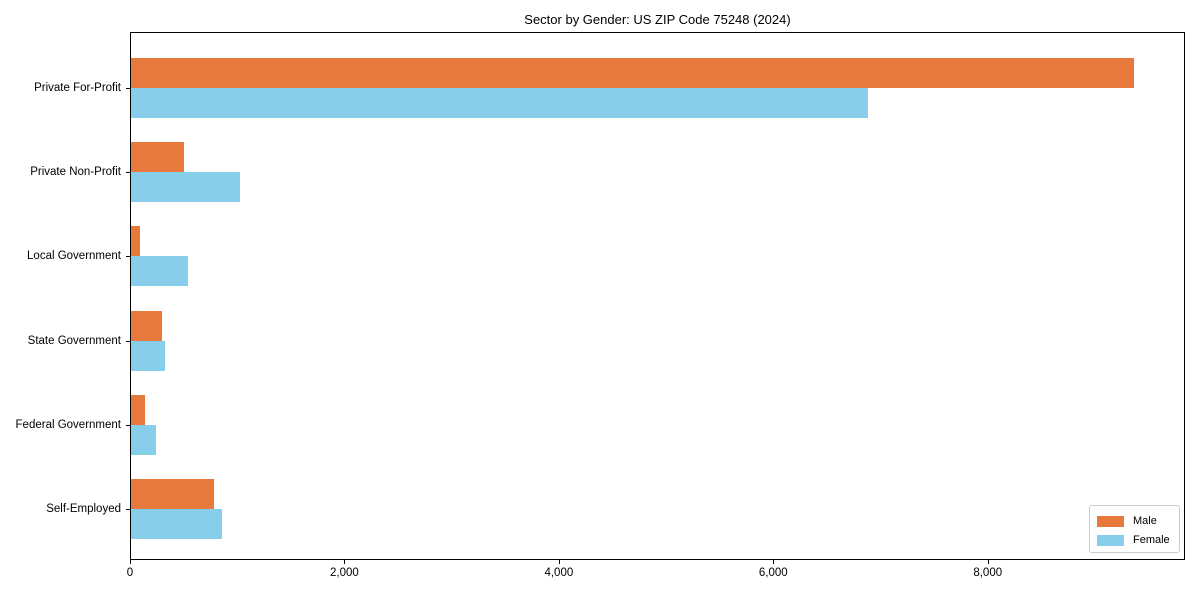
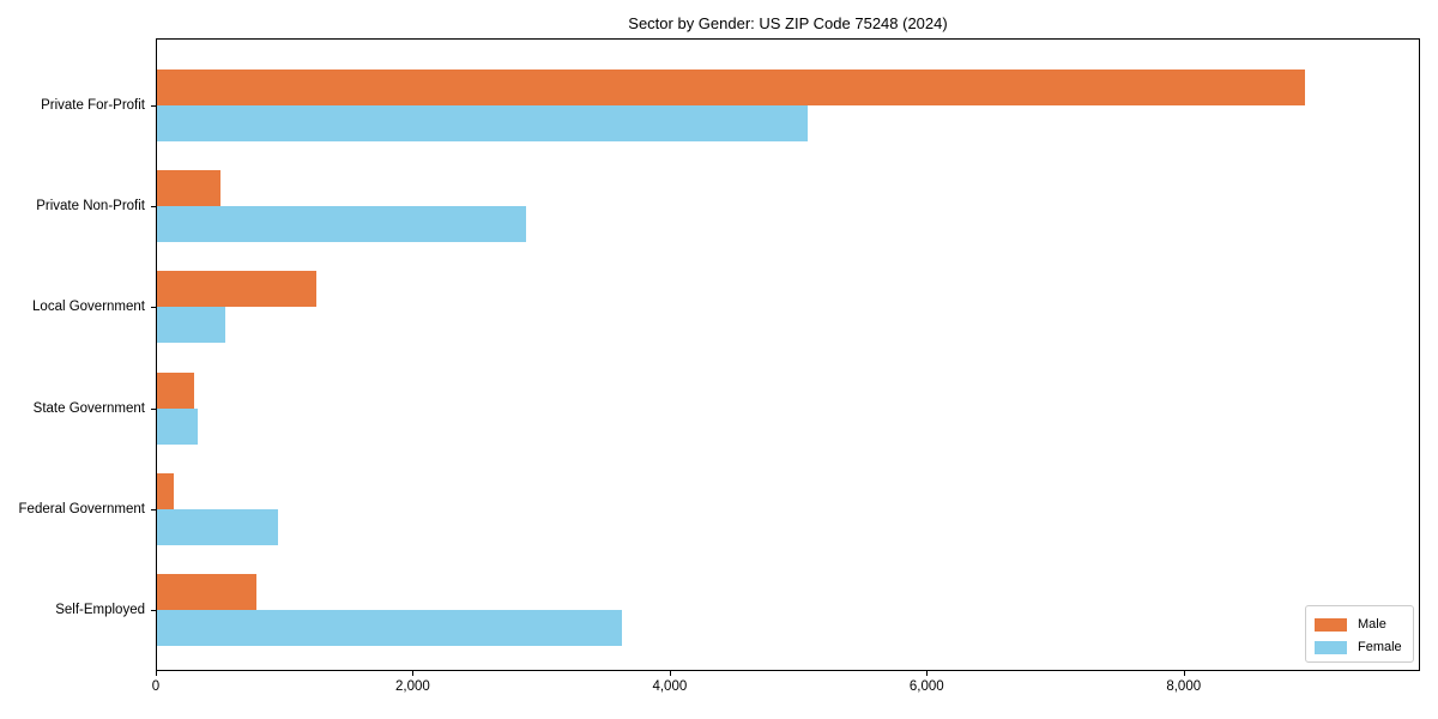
Male/Private For-Profit: 9370 -> 8950
Female/Private For-Profit: 6890 -> 5070
Female/Private Non-Profit: 1020 -> 2880
Male/Local Government: 80 -> 1240
Female/Federal Government: 240 -> 940
Female/Self-Employed: 850 -> 3630
